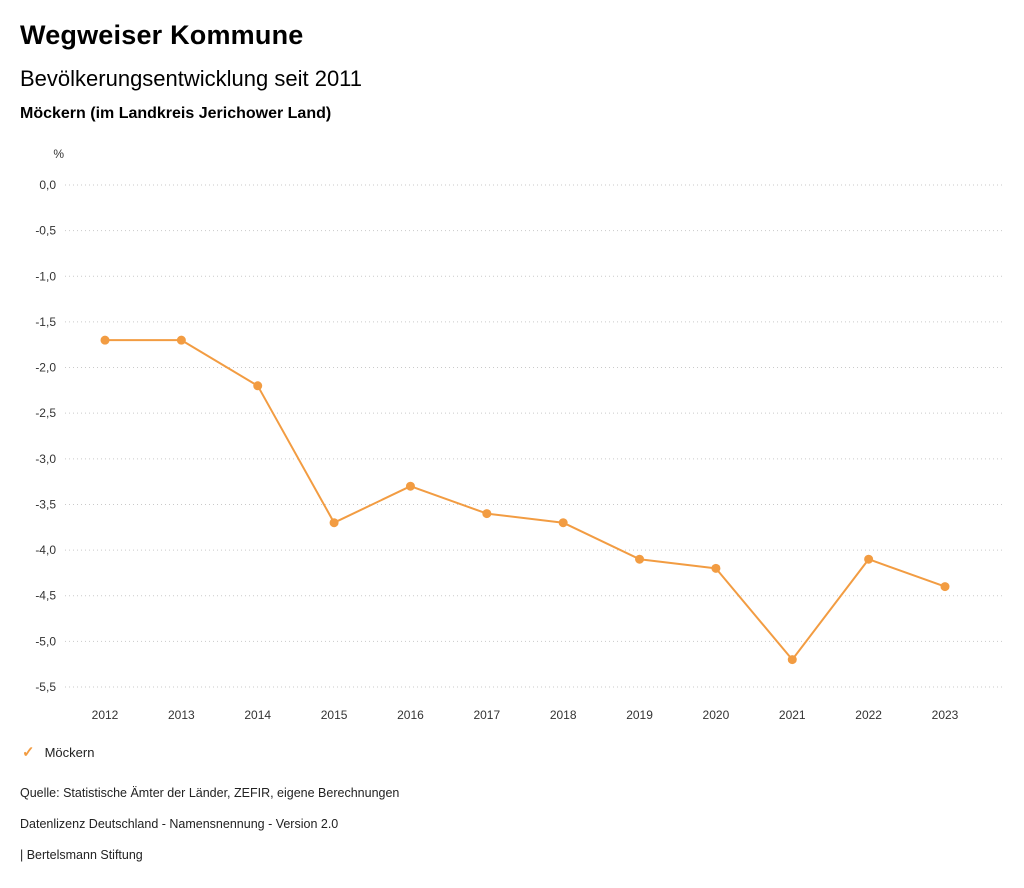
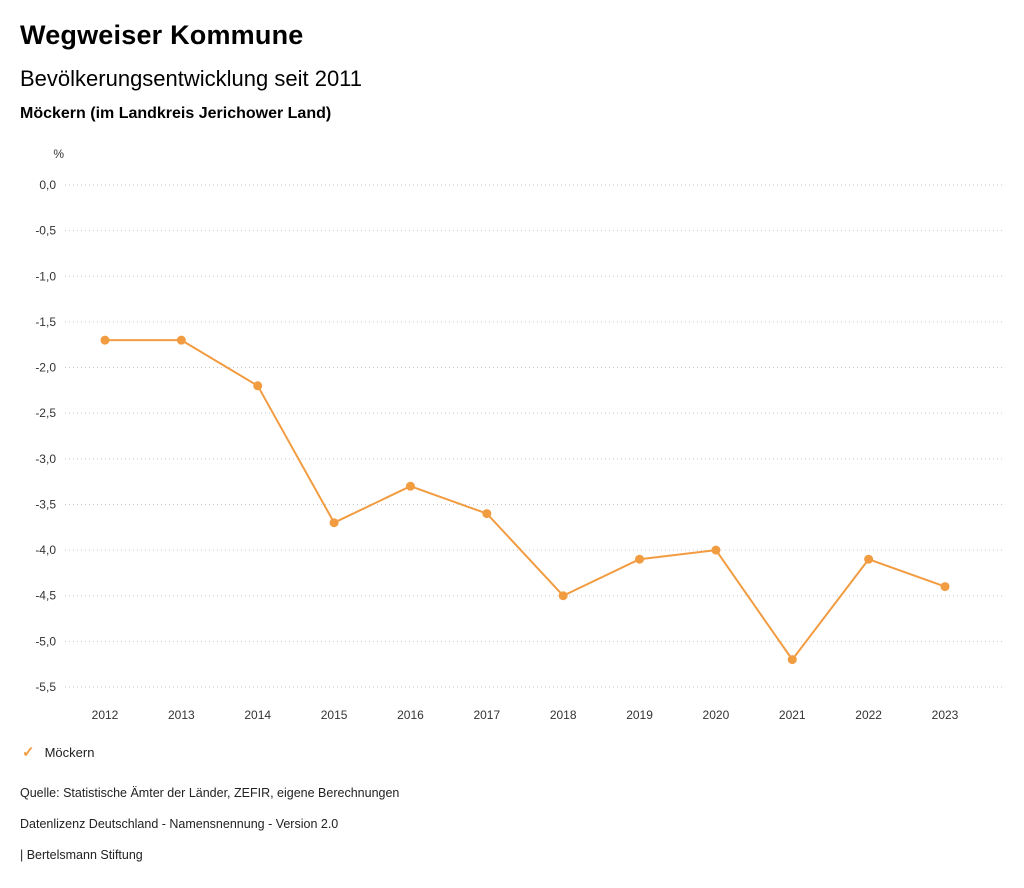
2018: -3,7 -> -4,5
2020: -4,2 -> -4,0
